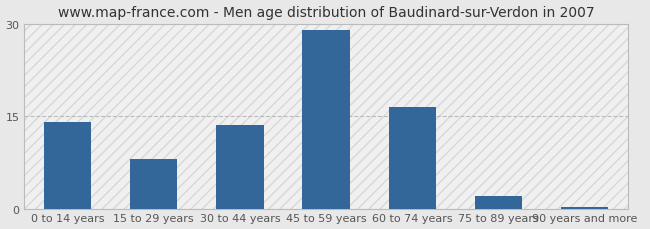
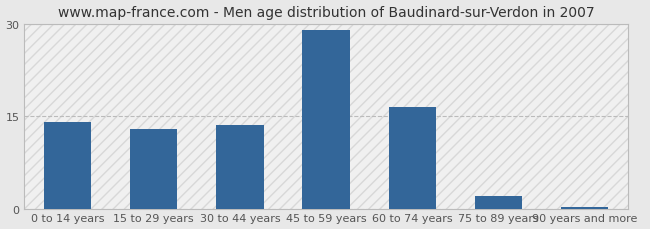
15 to 29 years: 8.0 -> 13.0
